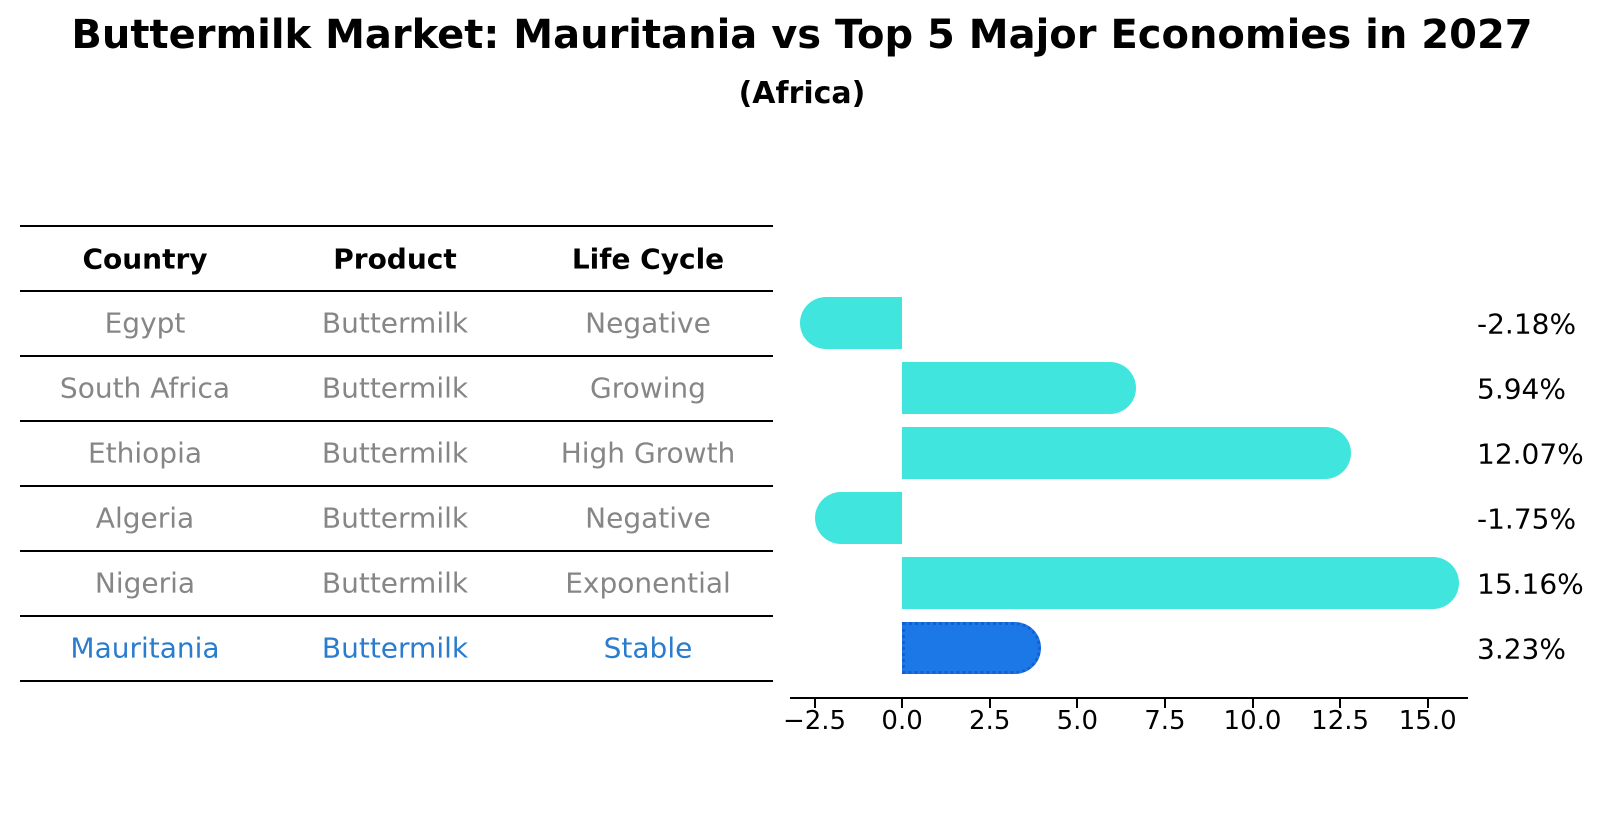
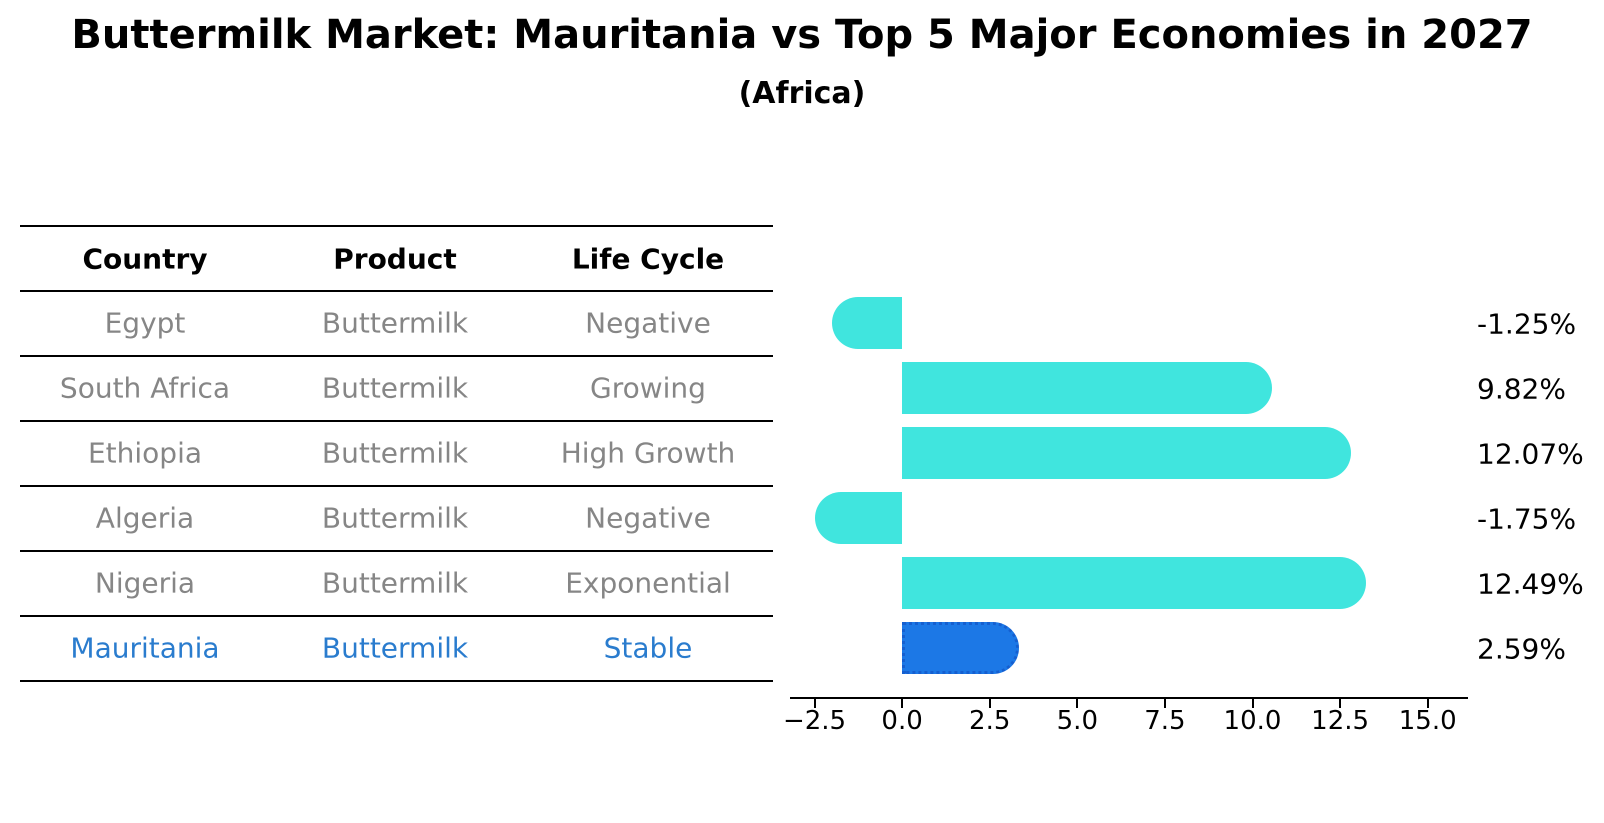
Egypt: -2.18% -> -1.25%
South Africa: 5.94% -> 9.82%
Nigeria: 15.16% -> 12.49%
Mauritania: 3.23% -> 2.59%
